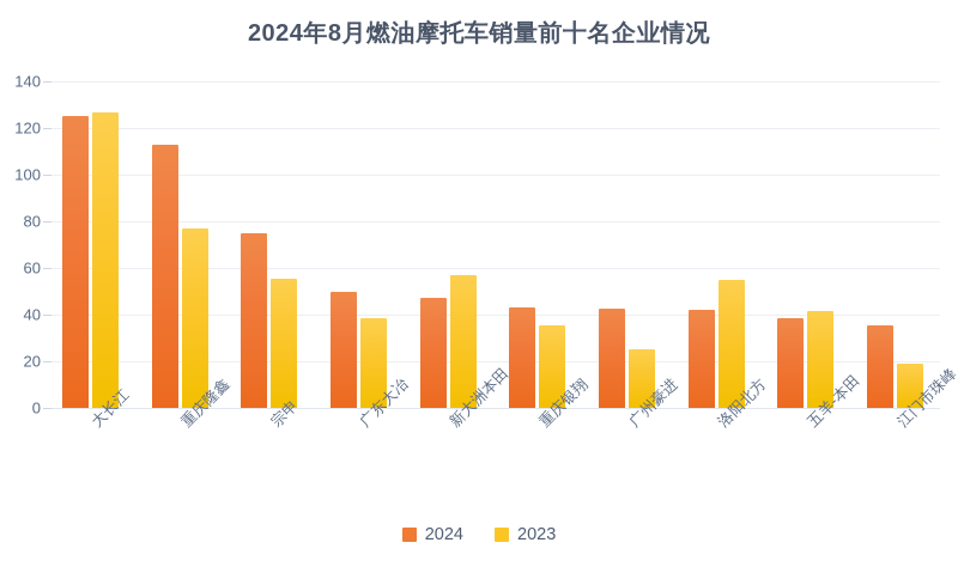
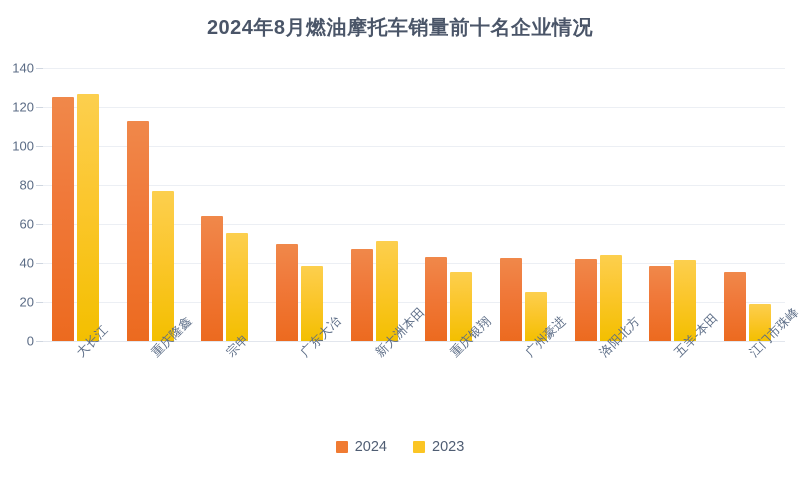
2024/宗申: 75 -> 64
2023/新大洲本田: 57 -> 52
2023/洛阳北方: 55 -> 44
